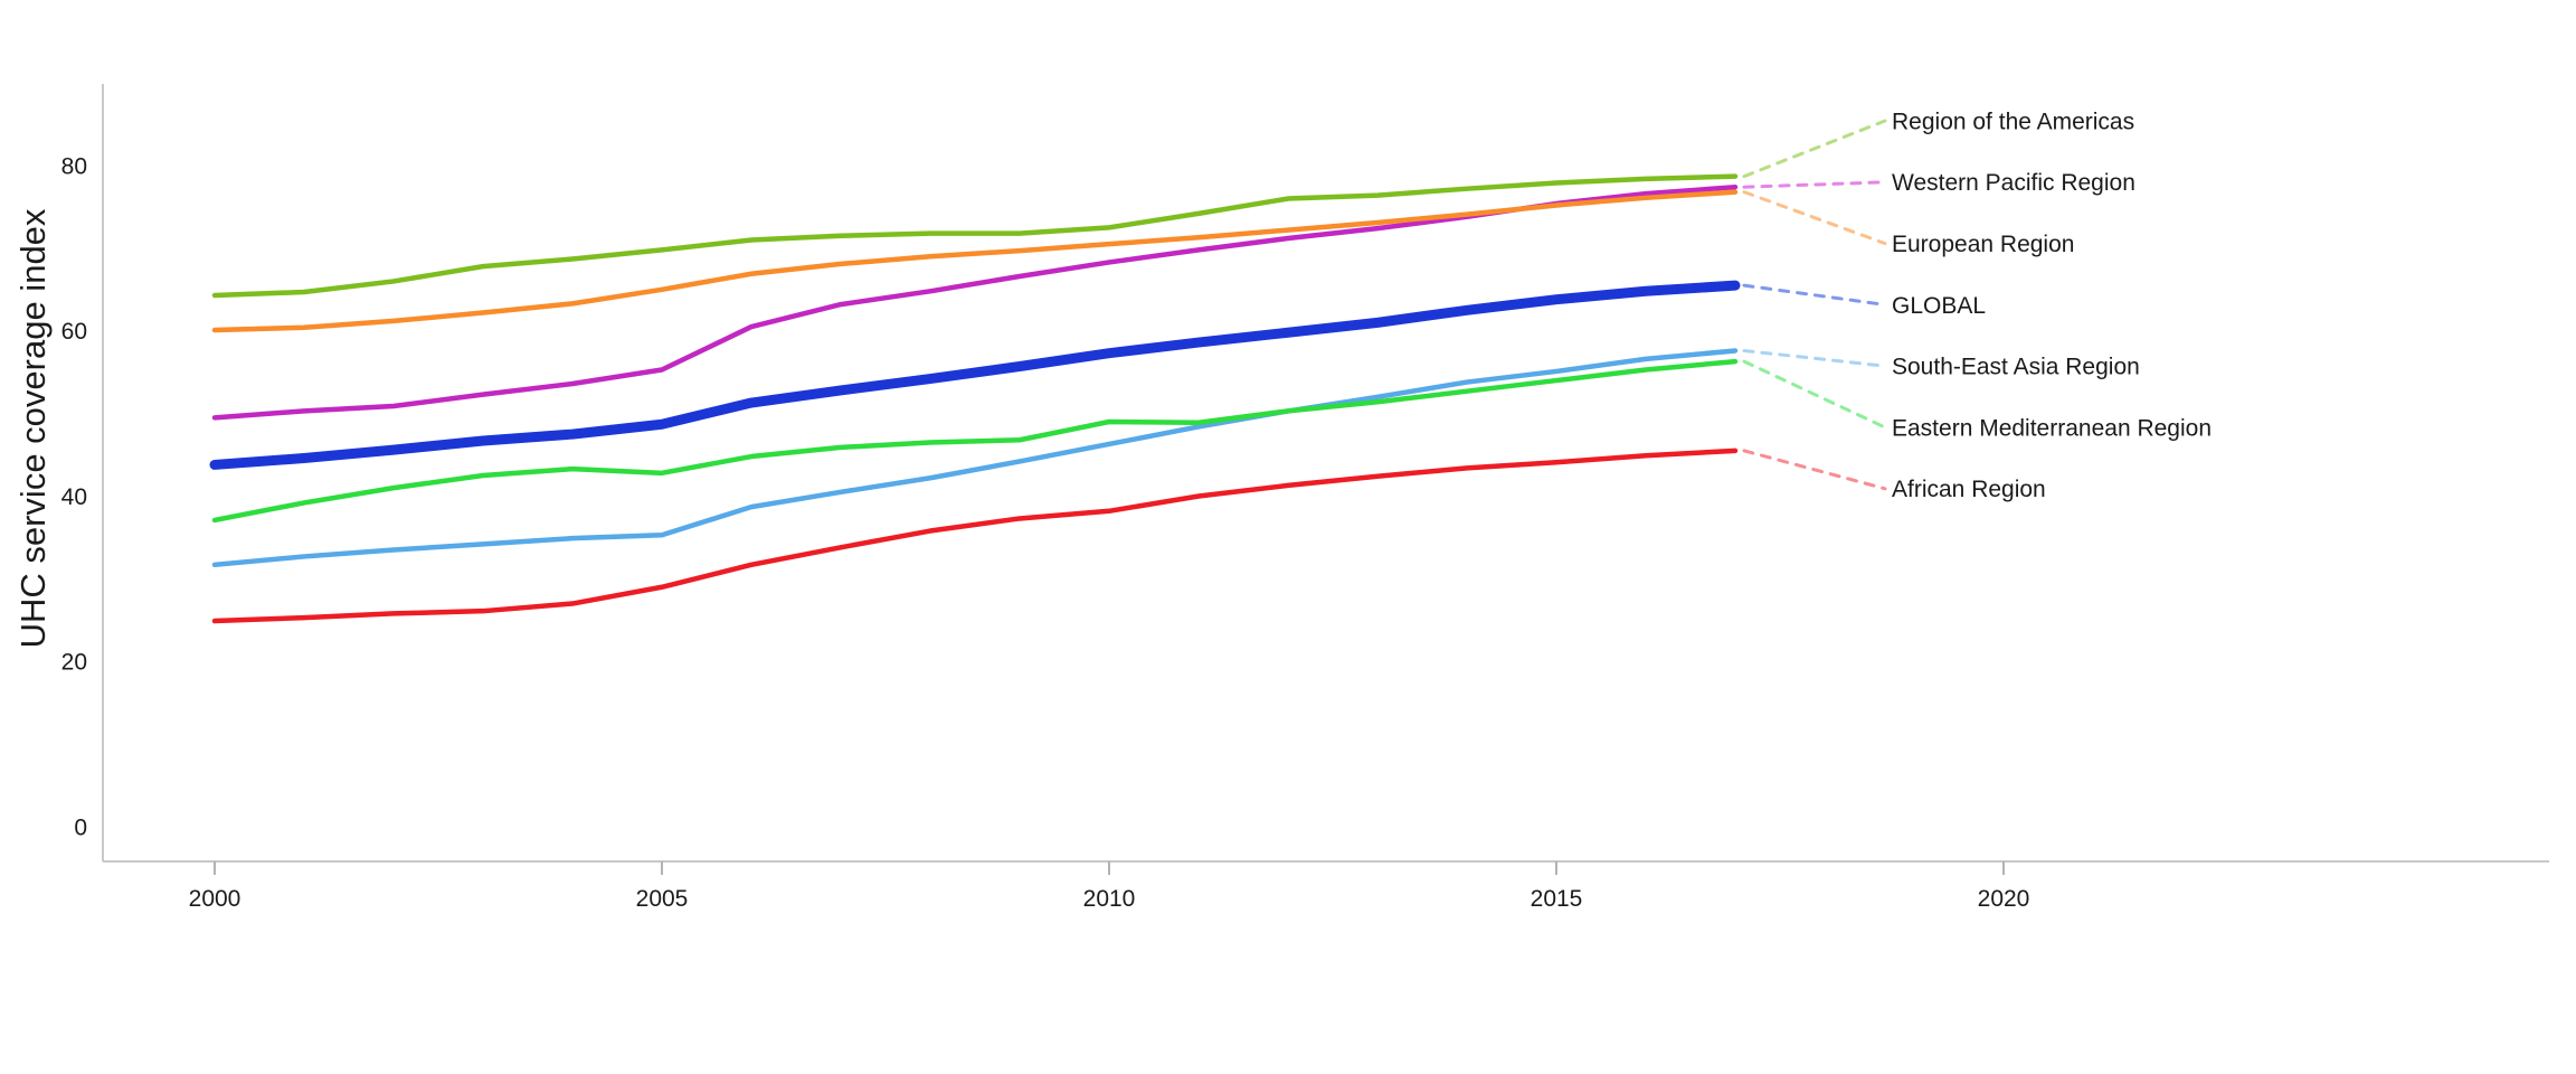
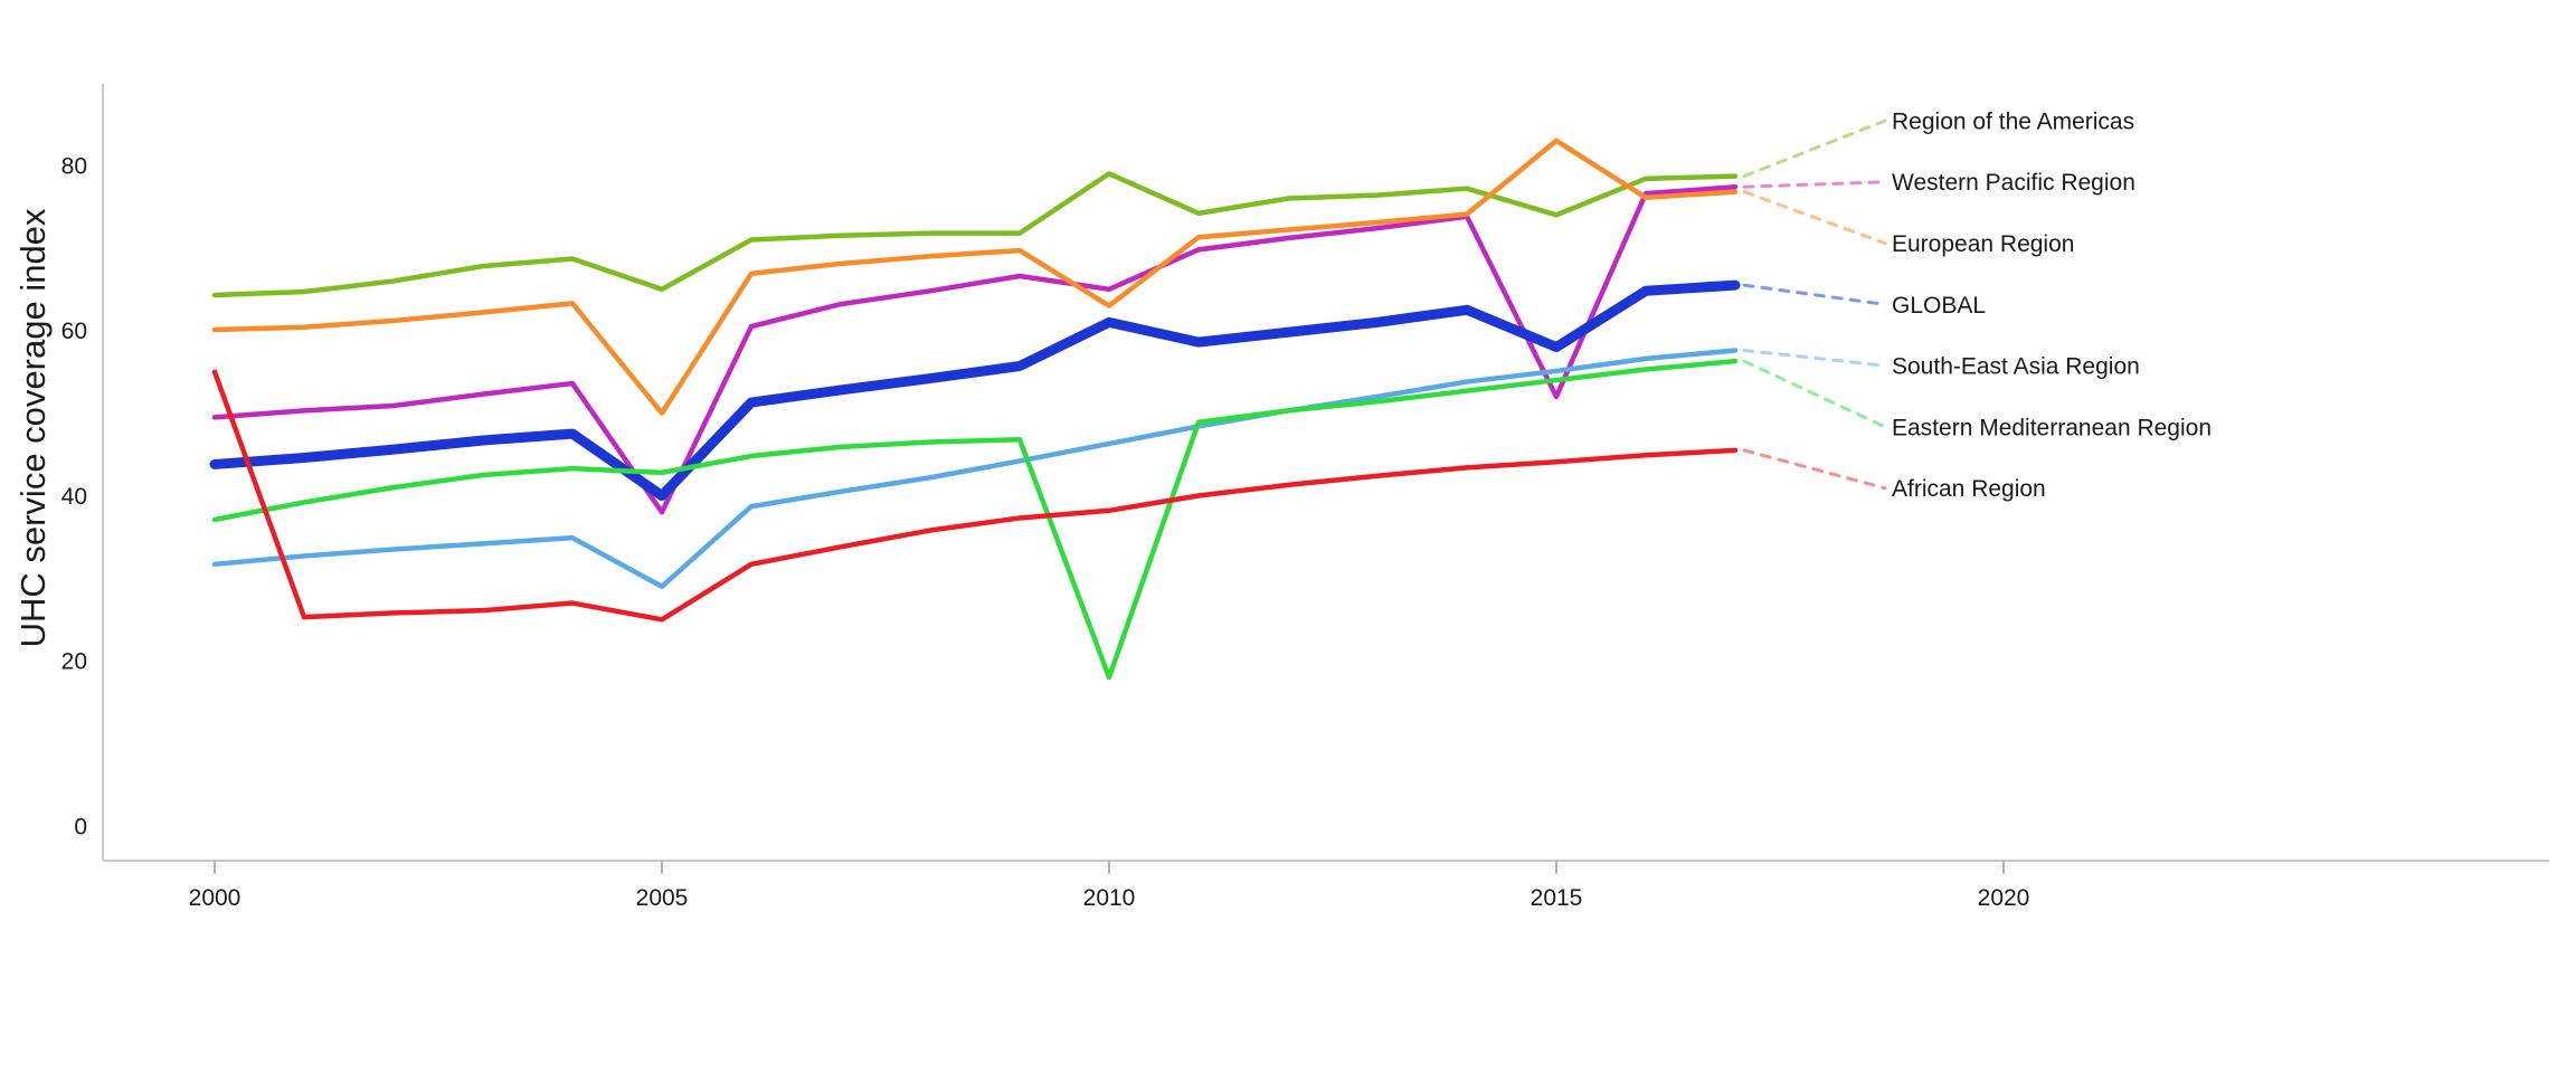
African Region/2000: 25 -> 55
Region of the Americas/2005: 70 -> 65
Western Pacific Region/2005: 55 -> 38
European Region/2005: 65 -> 50
GLOBAL/2005: 49 -> 40
South-East Asia Region/2005: 35 -> 29
African Region/2005: 29 -> 25
Region of the Americas/2010: 72 -> 79
Western Pacific Region/2010: 68 -> 65
European Region/2010: 70 -> 63
GLOBAL/2010: 57 -> 61
Eastern Mediterranean Region/2010: 49 -> 18
Region of the Americas/2015: 78 -> 74
Western Pacific Region/2015: 75 -> 52
European Region/2015: 75 -> 83
GLOBAL/2015: 64 -> 58
